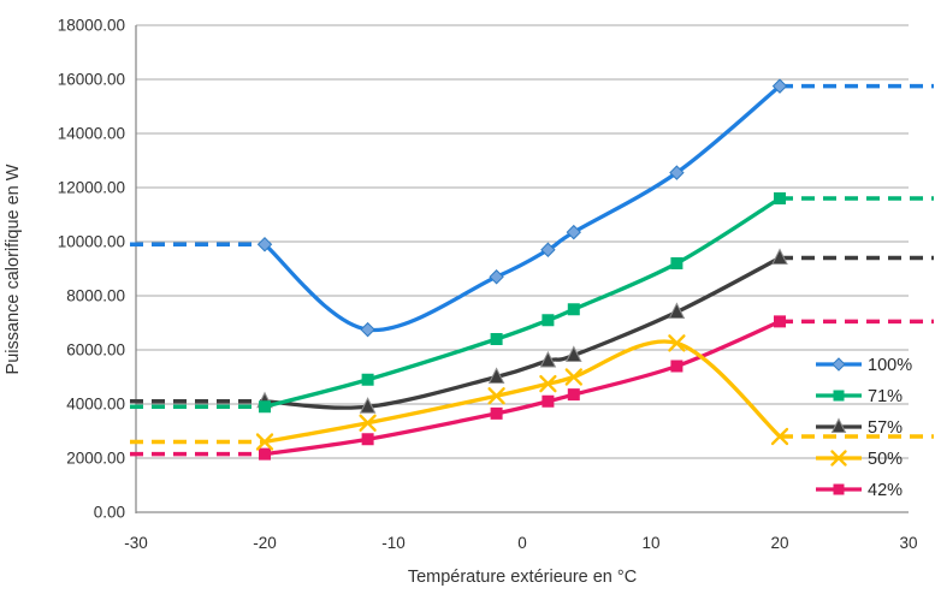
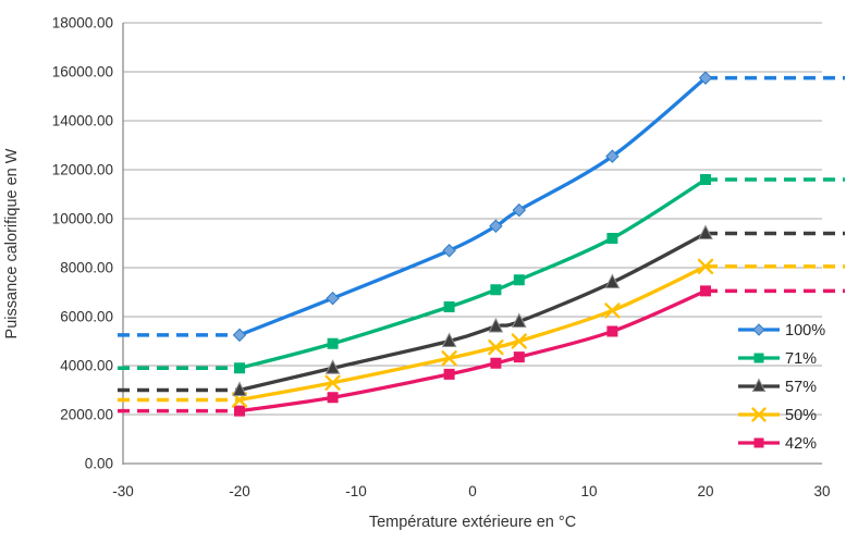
100%/-20: 9900 -> 5200
57%/-20: 4100 -> 3000
50%/20: 2800 -> 8000
